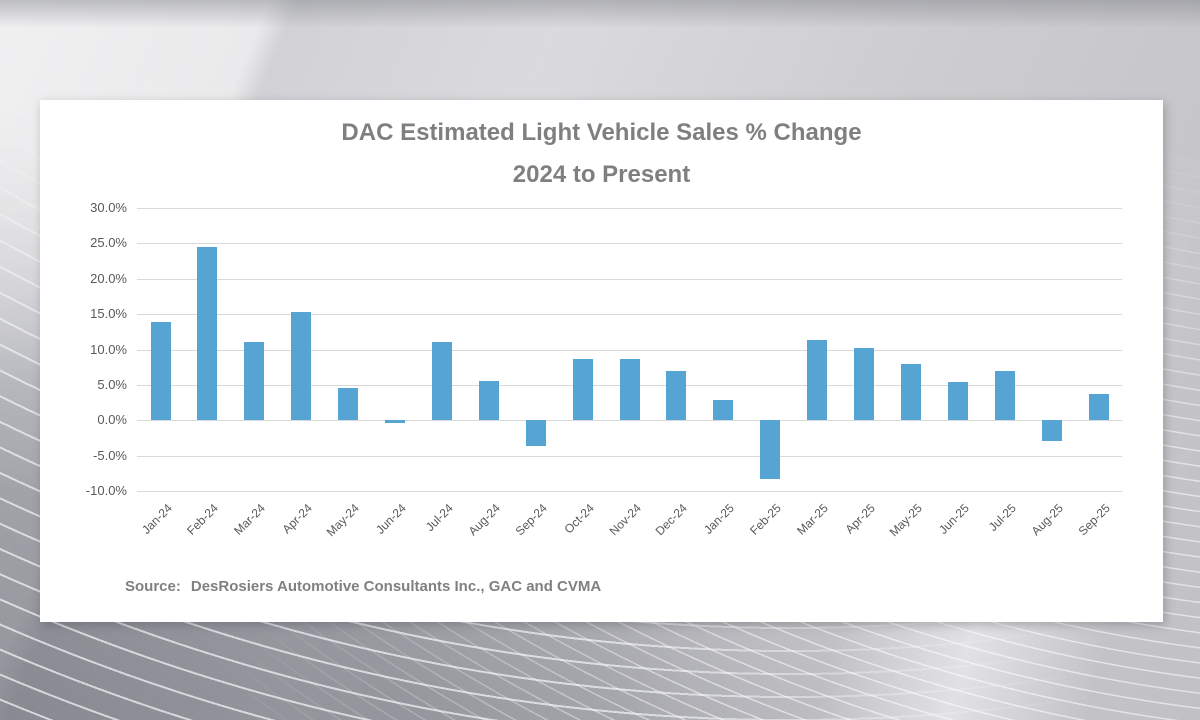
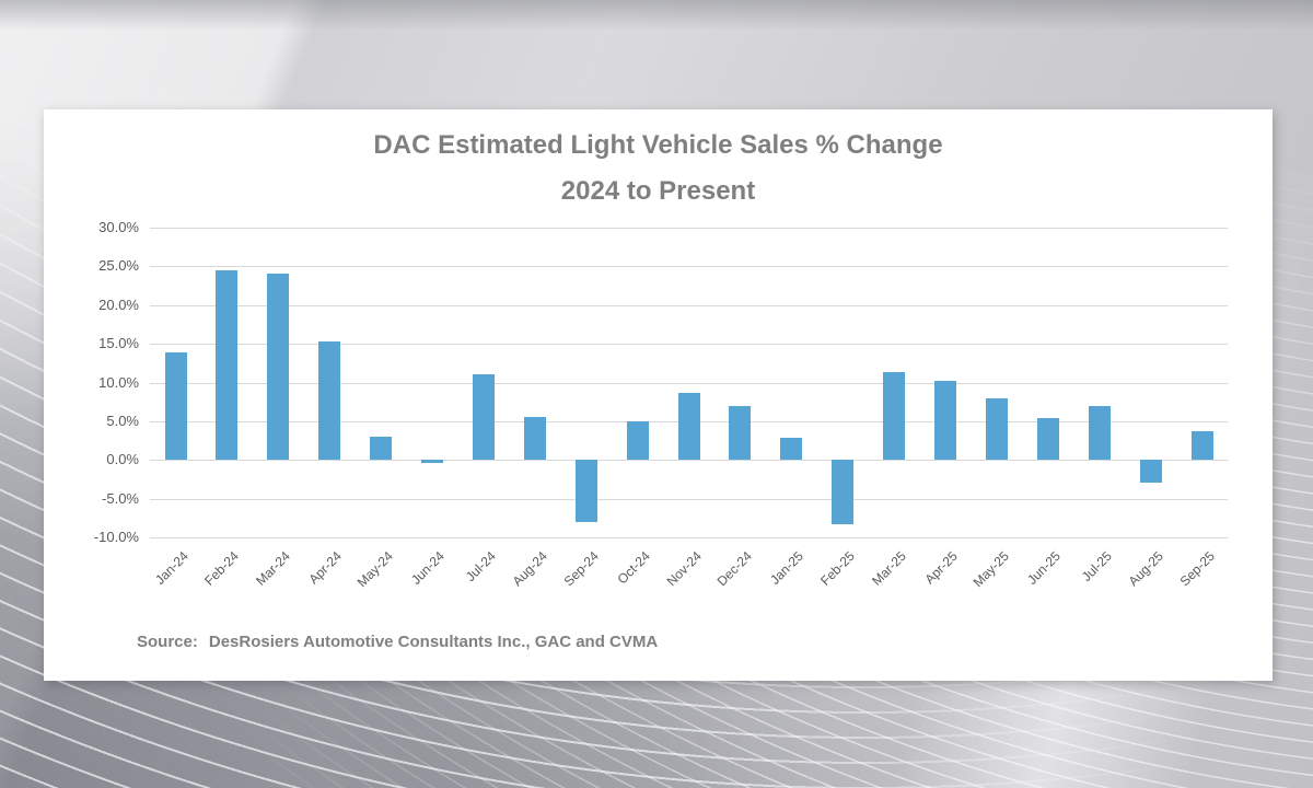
Mar-24: 11% -> 24%
May-24: 5% -> 3%
Sep-24: -4% -> -8%
Oct-24: 9% -> 5%
